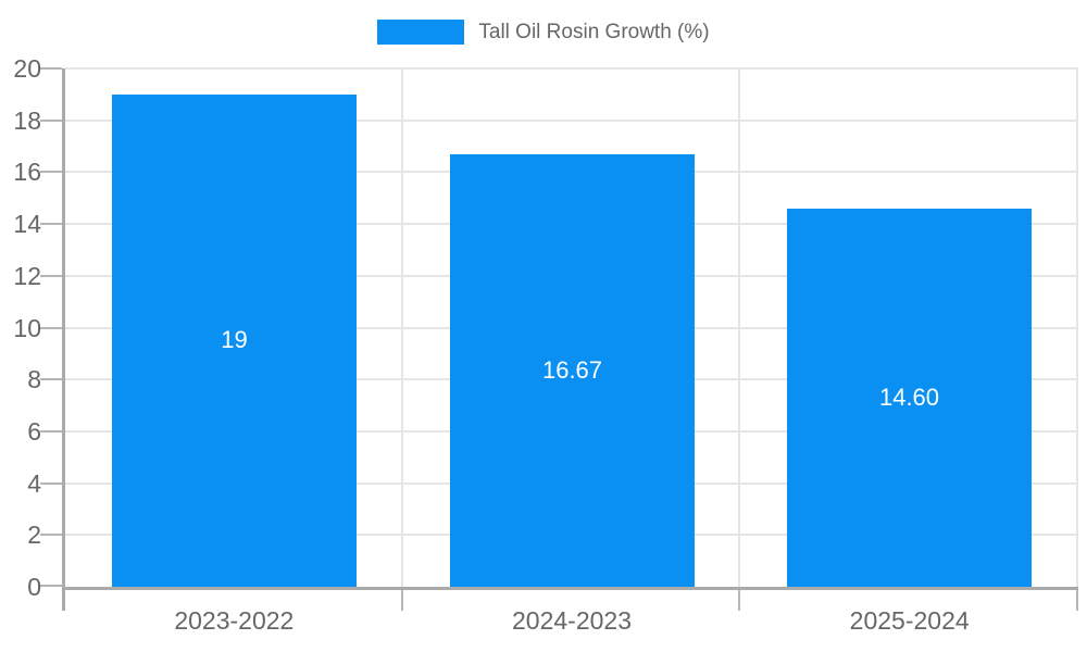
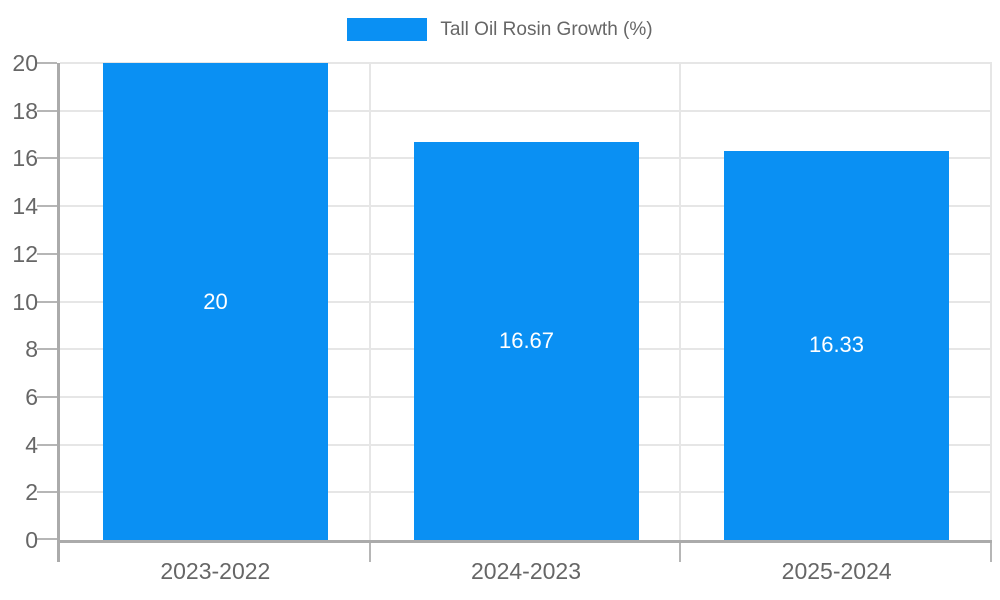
2023-2022: 19 -> 20
2025-2024: 14.60 -> 16.33
